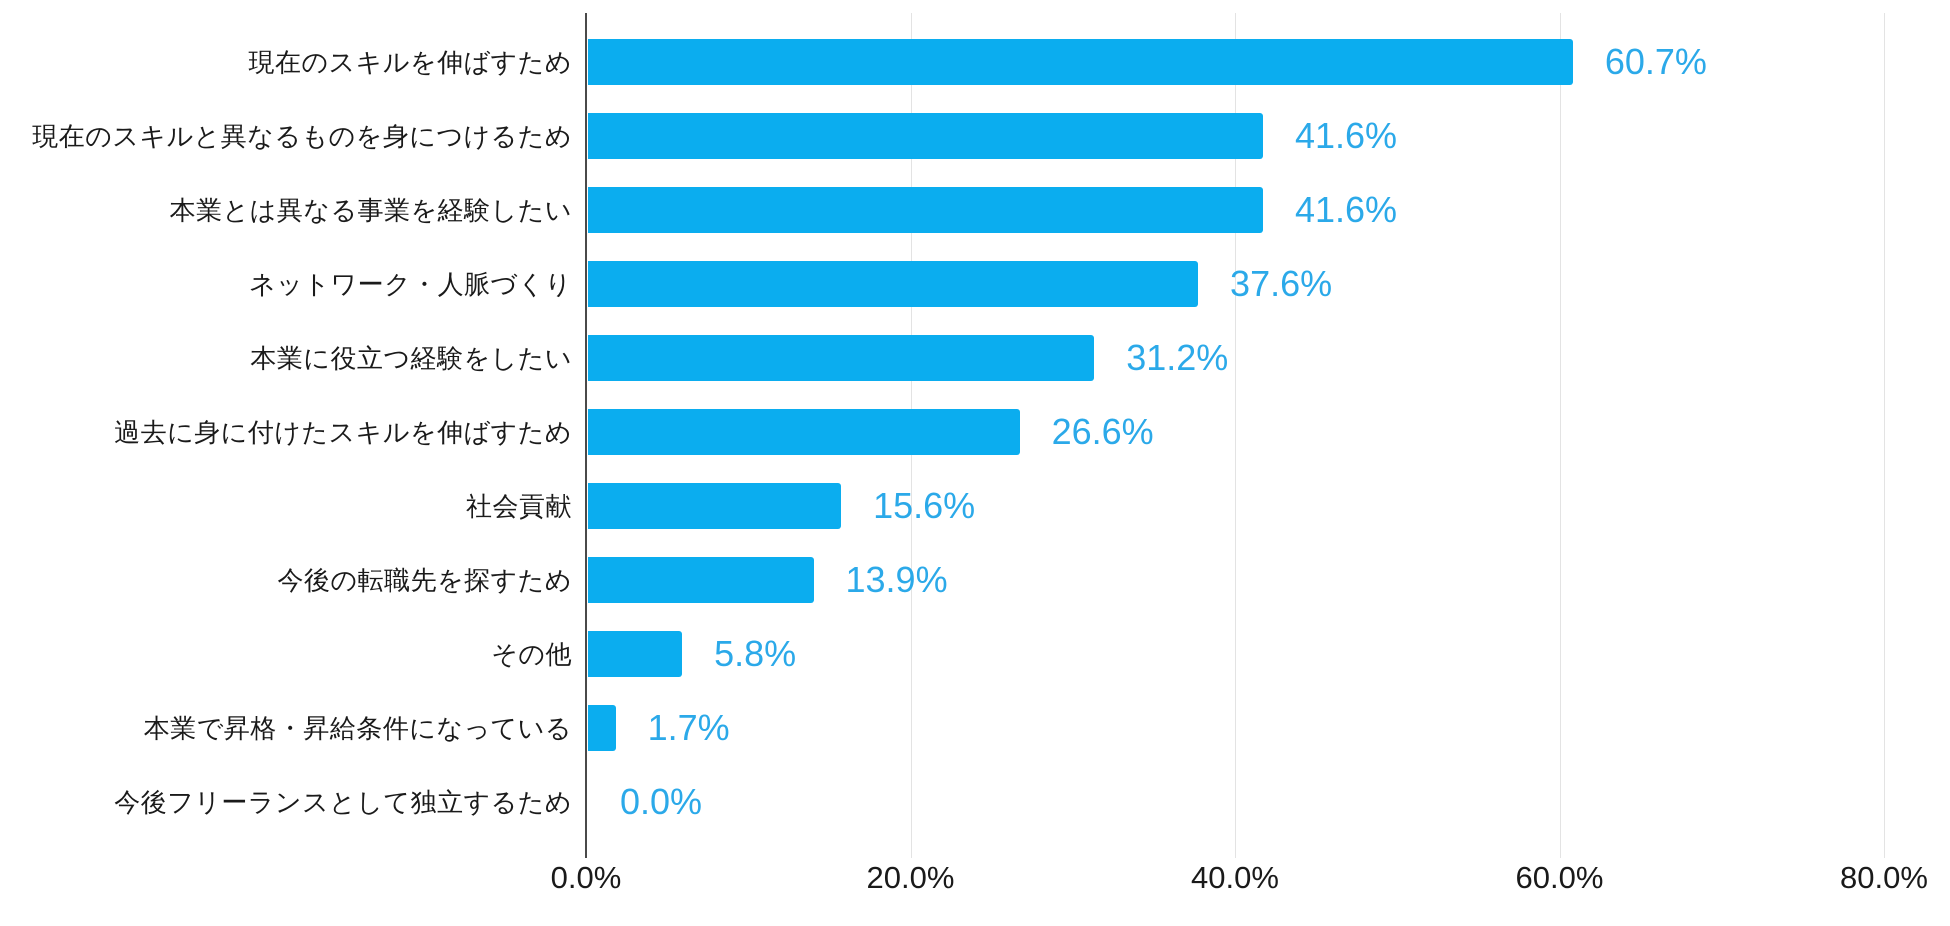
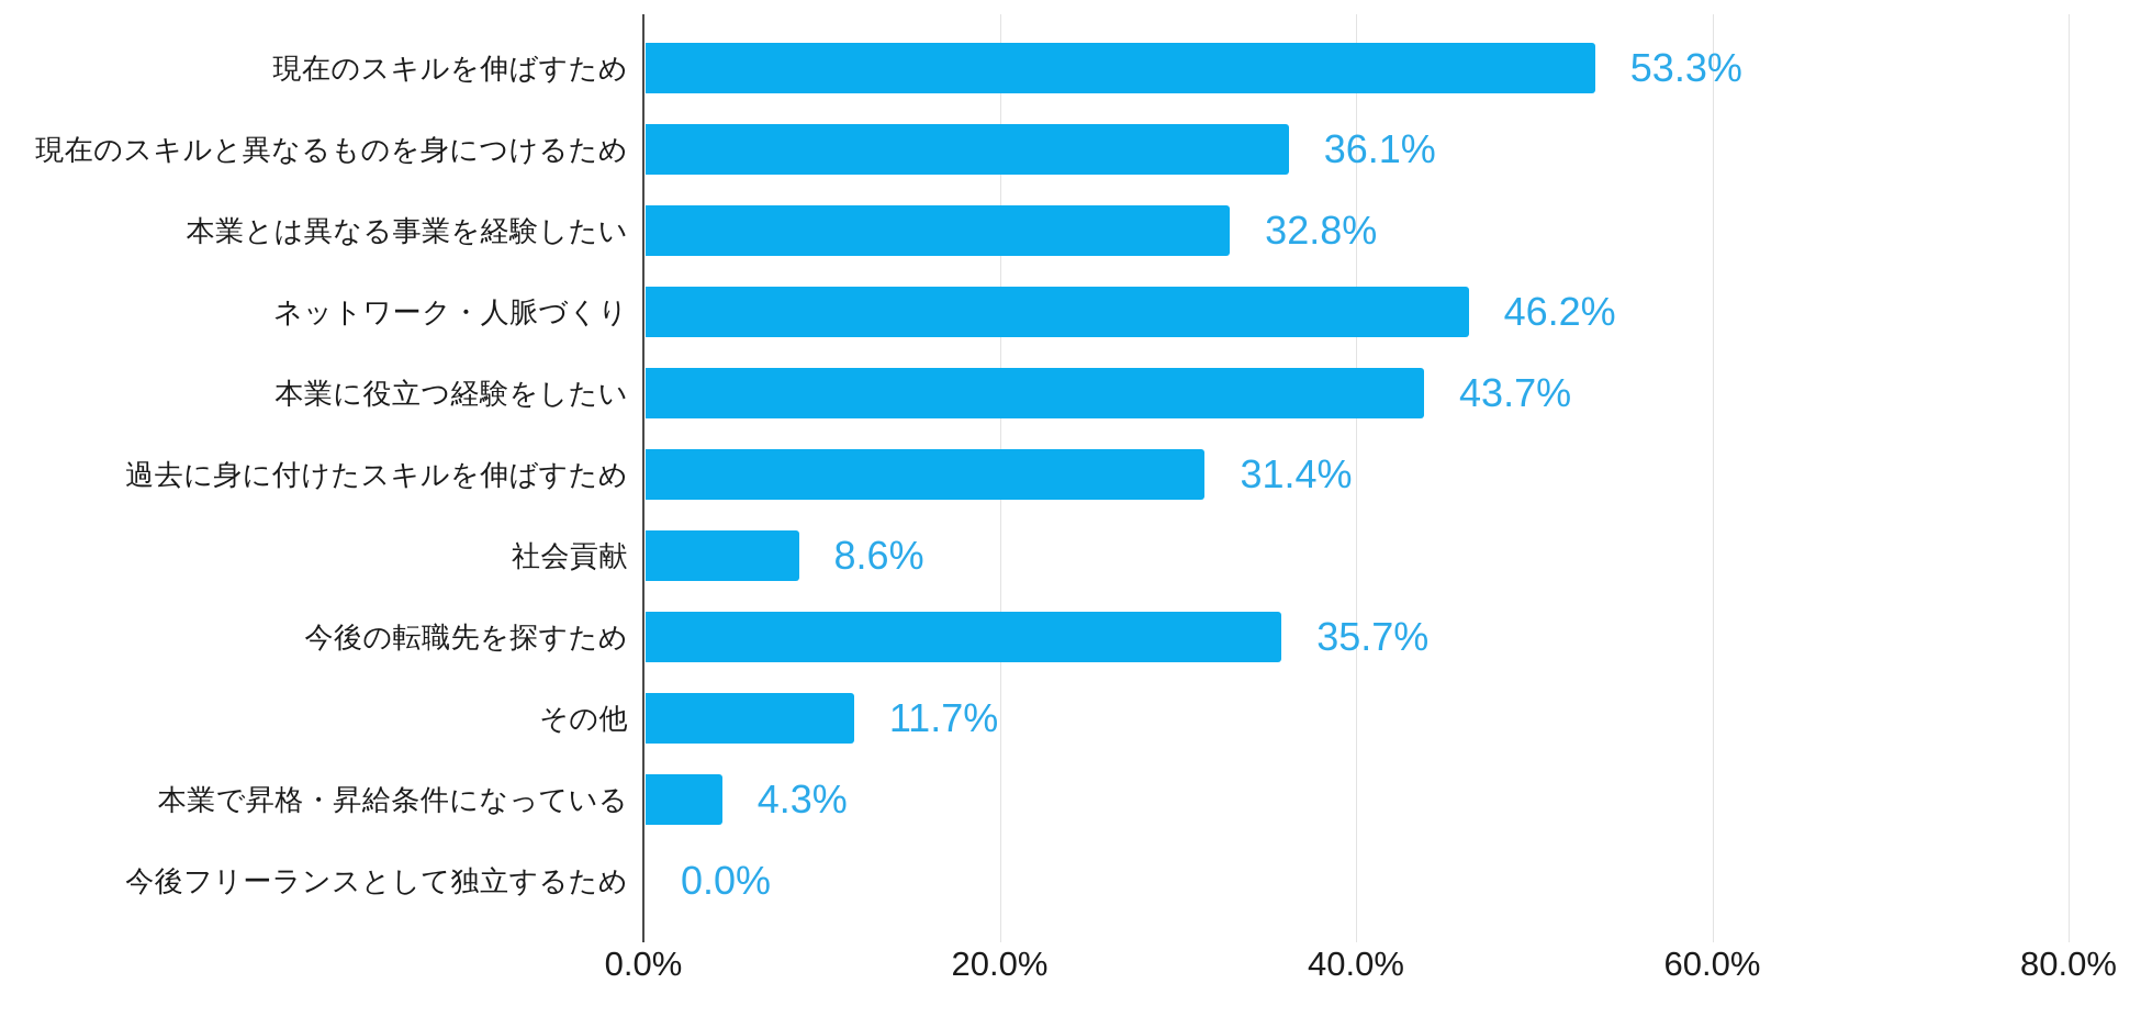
現在のスキルを伸ばすため: 60.7% -> 53.3%
現在のスキルと異なるものを身につけるため: 41.6% -> 36.1%
本業とは異なる事業を経験したい: 41.6% -> 32.8%
ネットワーク・人脈づくり: 37.6% -> 46.2%
本業に役立つ経験をしたい: 31.2% -> 43.7%
過去に身に付けたスキルを伸ばすため: 26.6% -> 31.4%
社会貢献: 15.6% -> 8.6%
今後の転職先を探すため: 13.9% -> 35.7%
その他: 5.8% -> 11.7%
本業で昇格・昇給条件になっている: 1.7% -> 4.3%
